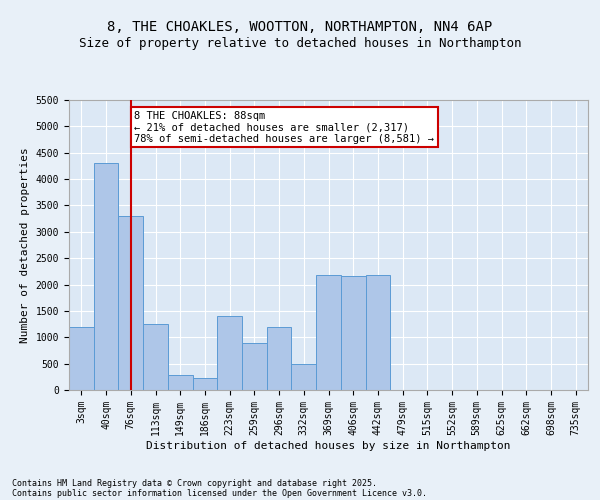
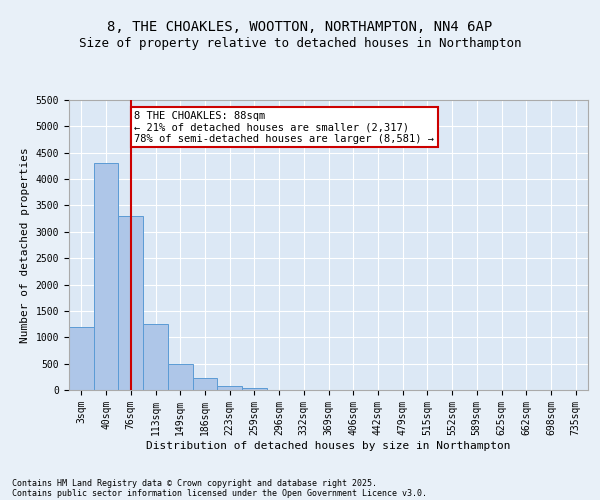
149sqm: 280 -> 500
223sqm: 1400 -> 80
259sqm: 900 -> 30
296sqm: 1200 -> 0
332sqm: 500 -> 0
369sqm: 2180 -> 0
406sqm: 2160 -> 0
442sqm: 2180 -> 0
